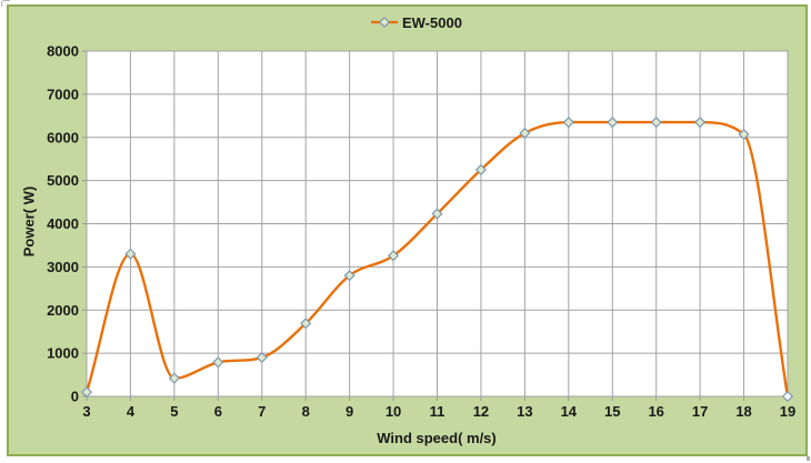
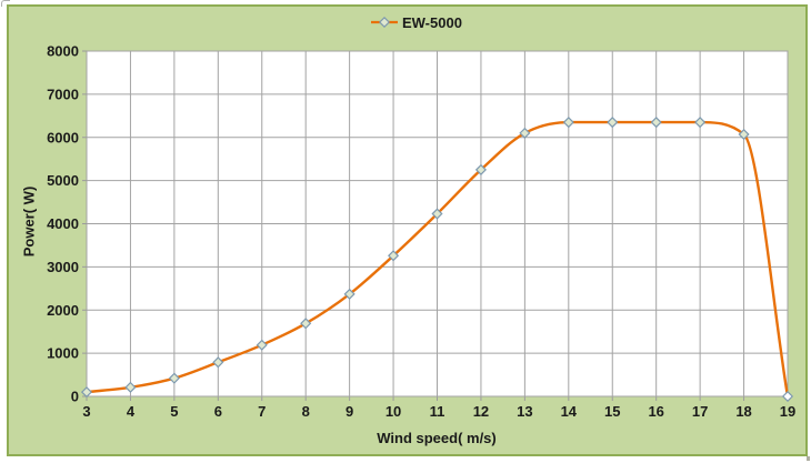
4: 3300 -> 200
7: 900 -> 1200
9: 2800 -> 2400
